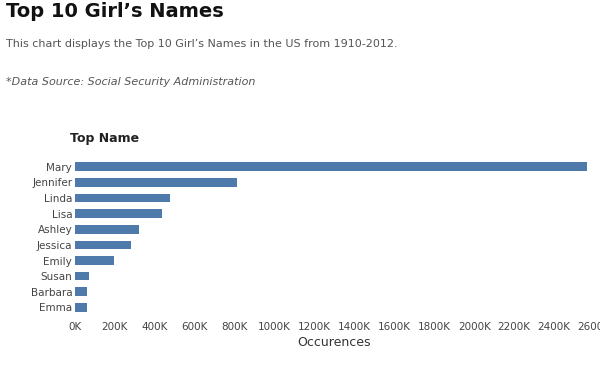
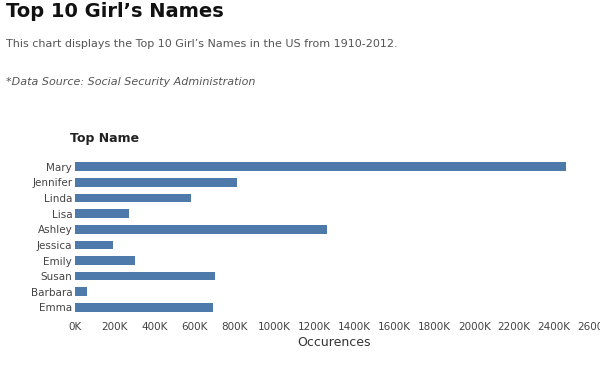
Mary: 2560K -> 2460K
Linda: 480K -> 580K
Lisa: 440K -> 270K
Ashley: 320K -> 1260K
Jessica: 280K -> 190K
Emily: 200K -> 300K
Susan: 70K -> 700K
Emma: 60K -> 690K
